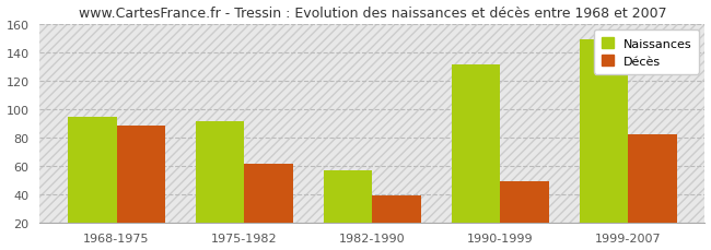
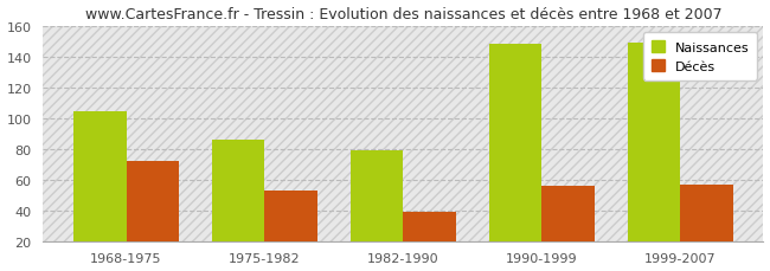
Naissances/1968-1975: 94 -> 104
Décès/1968-1975: 88 -> 72
Naissances/1975-1982: 91 -> 86
Décès/1975-1982: 61 -> 53
Naissances/1982-1990: 57 -> 79
Naissances/1990-1999: 131 -> 148
Décès/1990-1999: 49 -> 56
Décès/1999-2007: 82 -> 57
